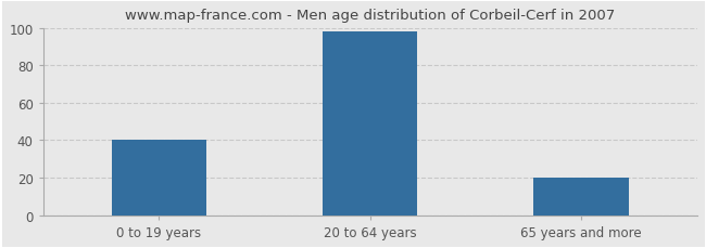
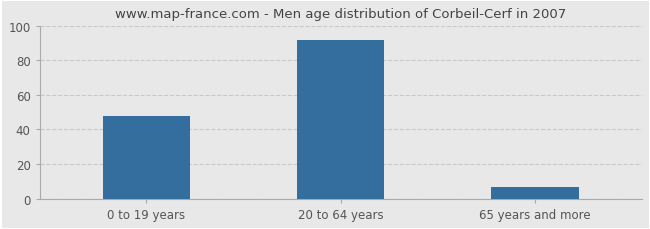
0 to 19 years: 40 -> 48
20 to 64 years: 98 -> 92
65 years and more: 20 -> 7
